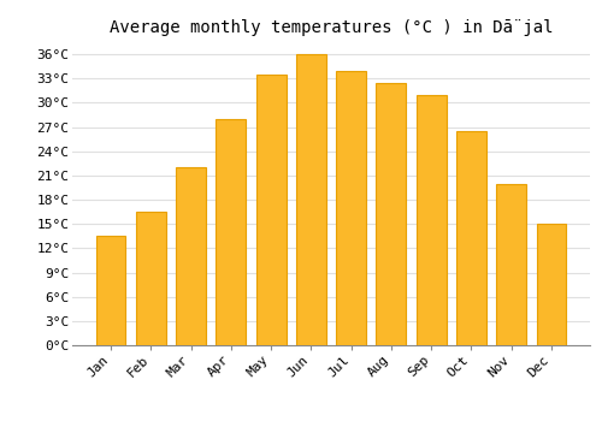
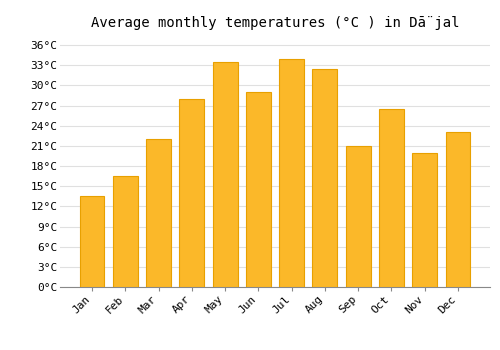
Jun: 36.0°C -> 29.0°C
Sep: 31.0°C -> 21.0°C
Dec: 15.0°C -> 23.0°C
